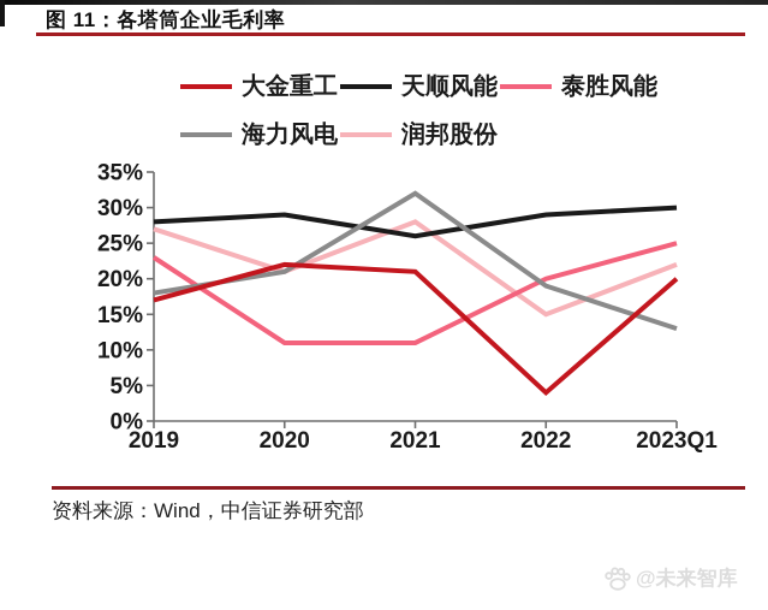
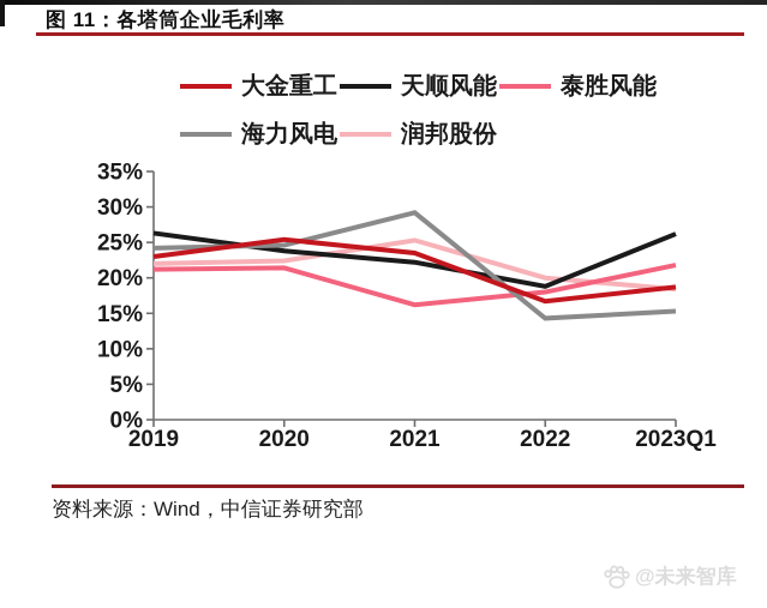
大金重工/2019: 17% -> 23%
天顺风能/2019: 28% -> 26%
泰胜风能/2019: 23% -> 21%
海力风电/2019: 18% -> 24%
润邦股份/2019: 27% -> 22%
大金重工/2020: 22% -> 25%
天顺风能/2020: 29% -> 24%
泰胜风能/2020: 11% -> 21%
海力风电/2020: 21% -> 25%
润邦股份/2020: 21% -> 22%
大金重工/2021: 21% -> 24%
天顺风能/2021: 26% -> 22%
泰胜风能/2021: 11% -> 16%
海力风电/2021: 32% -> 29%
润邦股份/2021: 28% -> 25%
大金重工/2022: 4% -> 17%
天顺风能/2022: 29% -> 19%
泰胜风能/2022: 20% -> 18%
海力风电/2022: 19% -> 14%
润邦股份/2022: 15% -> 20%
大金重工/2023Q1: 20% -> 19%
天顺风能/2023Q1: 30% -> 26%
泰胜风能/2023Q1: 25% -> 22%
海力风电/2023Q1: 13% -> 15%
润邦股份/2023Q1: 22% -> 18%
